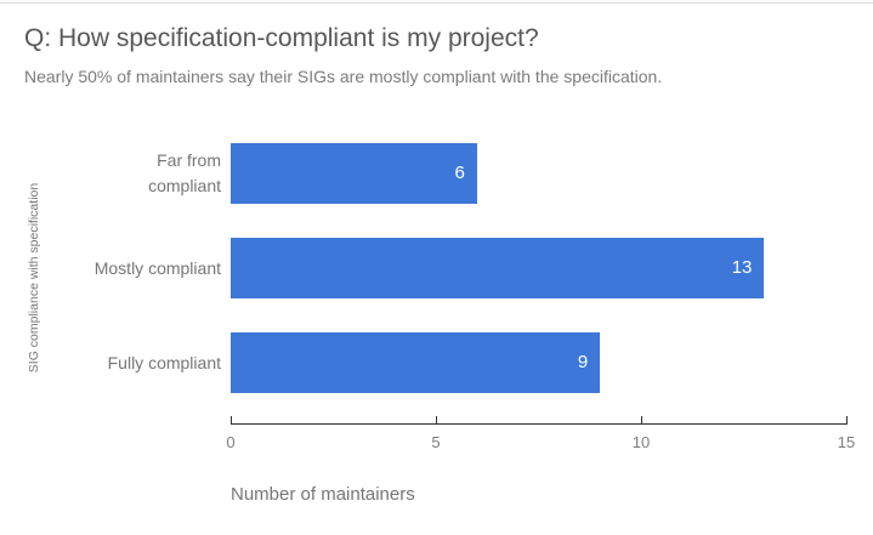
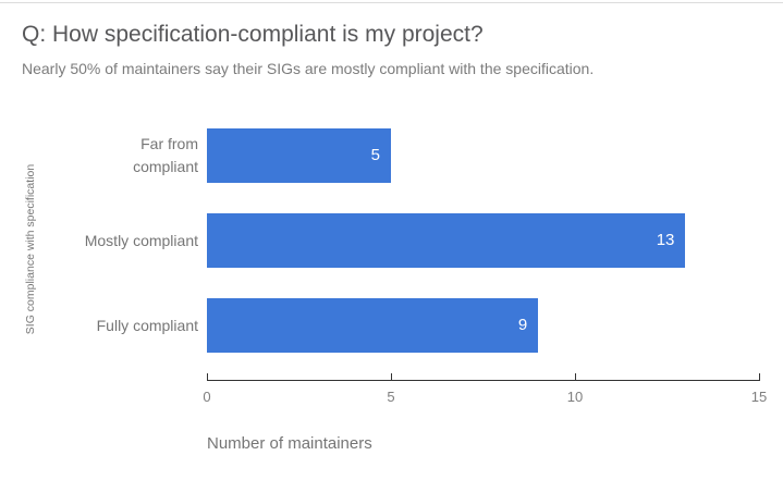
Far from compliant: 6 -> 5
